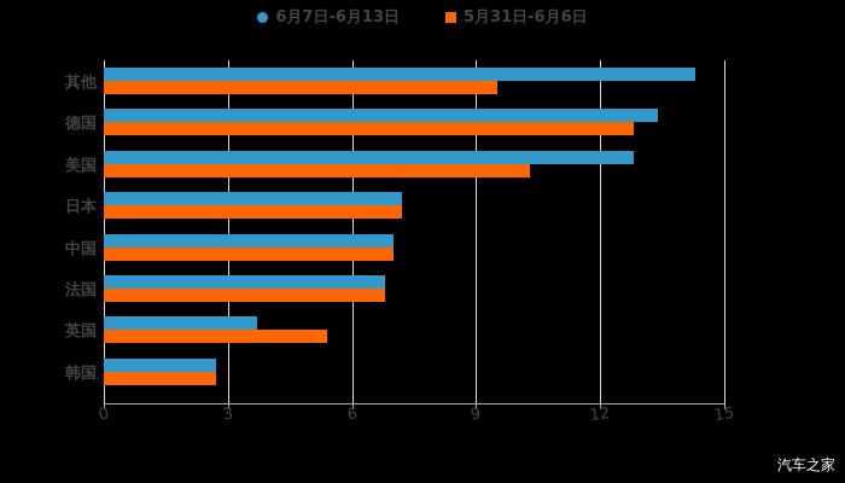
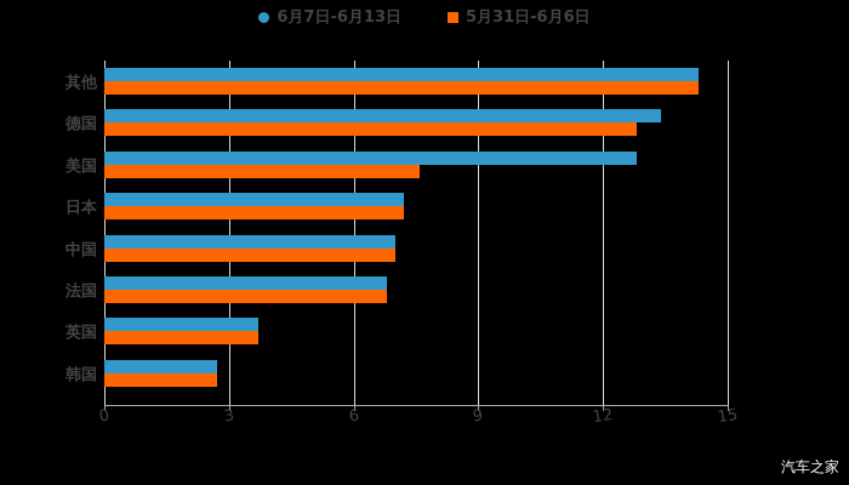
5月31日-6月6日/其他: 9.5 -> 14.3
5月31日-6月6日/美国: 10.3 -> 7.6
5月31日-6月6日/英国: 5.4 -> 3.7
